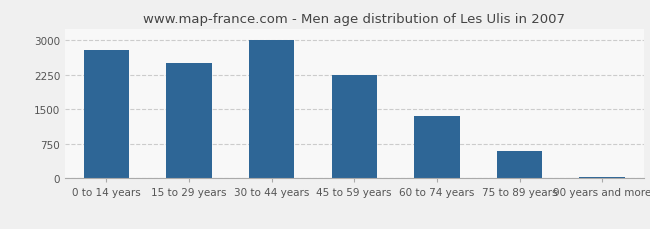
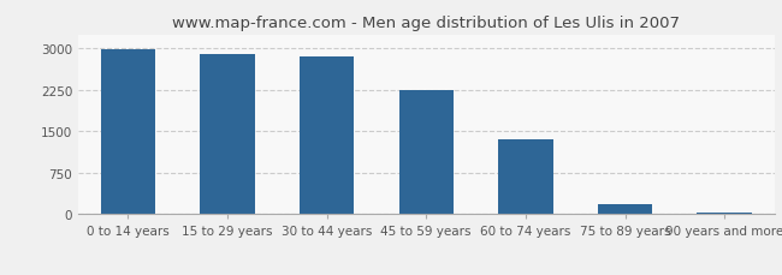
0 to 14 years: 2800 -> 2980
15 to 29 years: 2500 -> 2910
30 to 44 years: 3000 -> 2850
75 to 89 years: 600 -> 190
